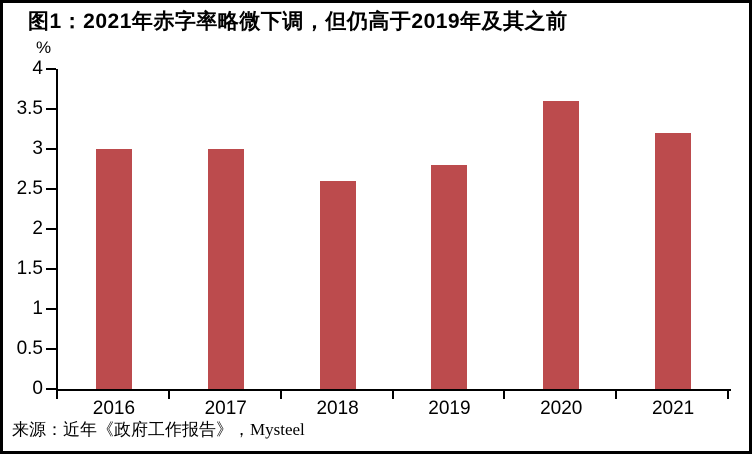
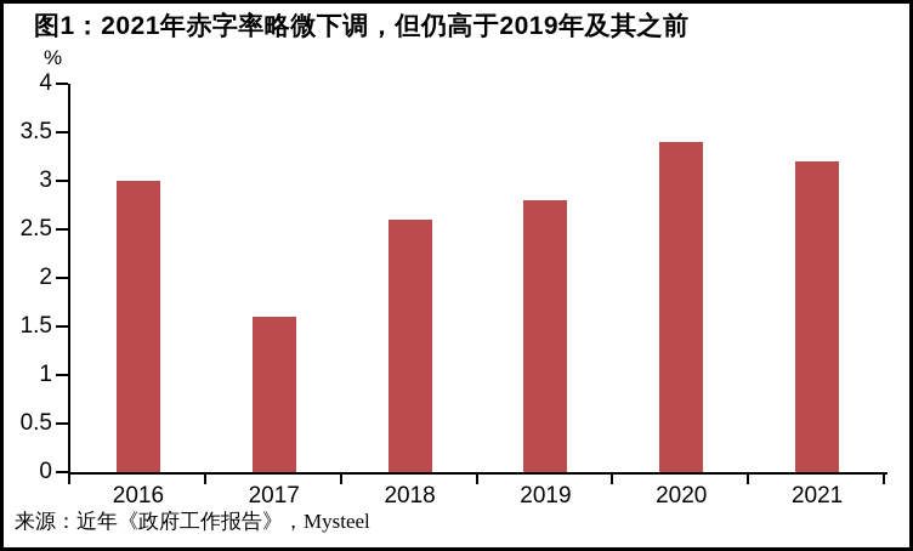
2017: 3.0 -> 1.6
2020: 3.6 -> 3.4
